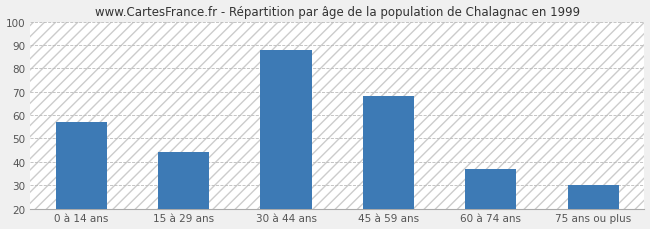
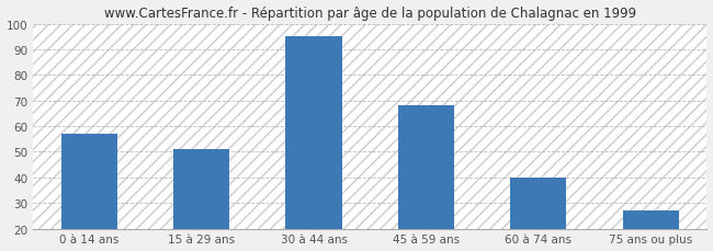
15 à 29 ans: 44 -> 51
30 à 44 ans: 88 -> 95
60 à 74 ans: 37 -> 40
75 ans ou plus: 30 -> 27
